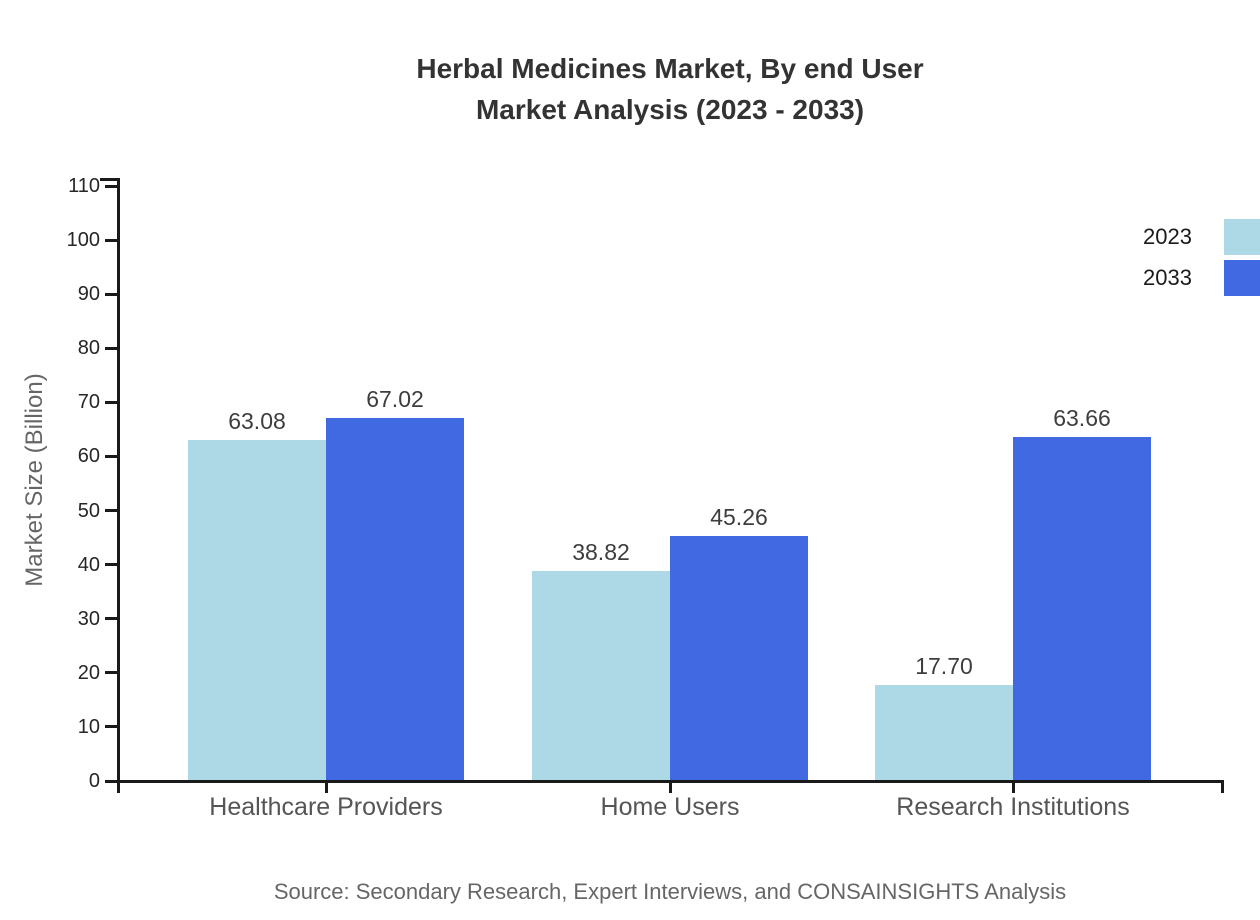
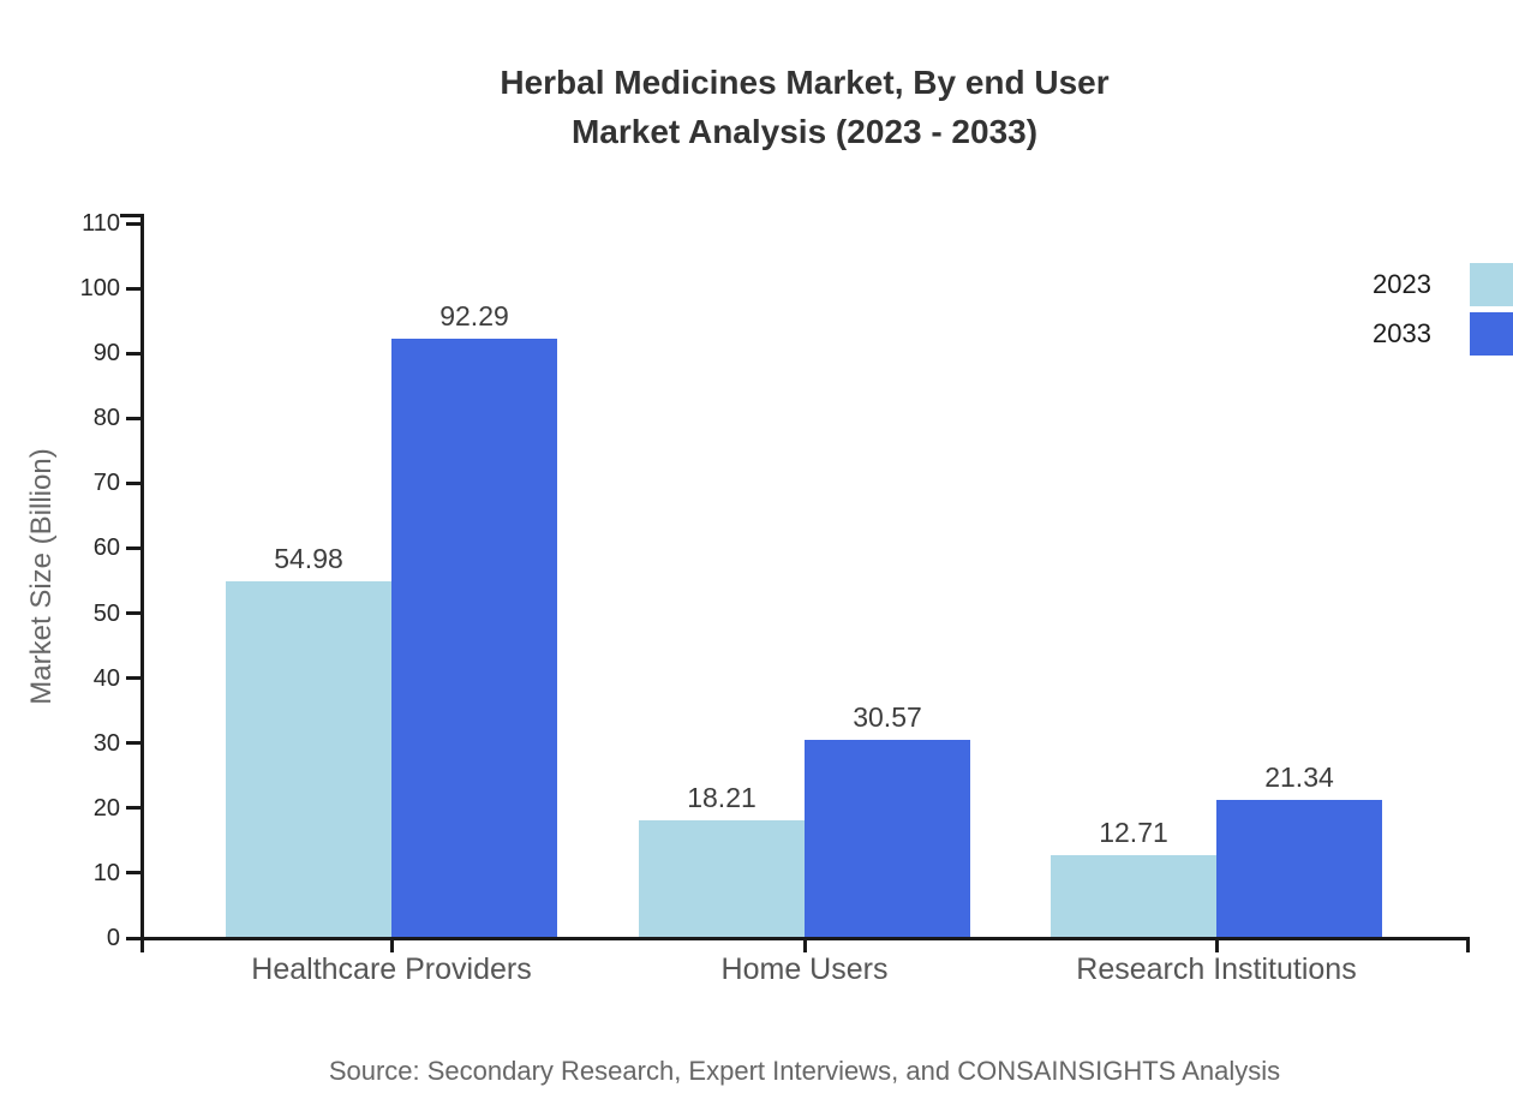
2023/Healthcare Providers: 63.08 -> 54.98
2033/Healthcare Providers: 67.02 -> 92.29
2023/Home Users: 38.82 -> 18.21
2033/Home Users: 45.26 -> 30.57
2023/Research Institutions: 17.70 -> 12.71
2033/Research Institutions: 63.66 -> 21.34
